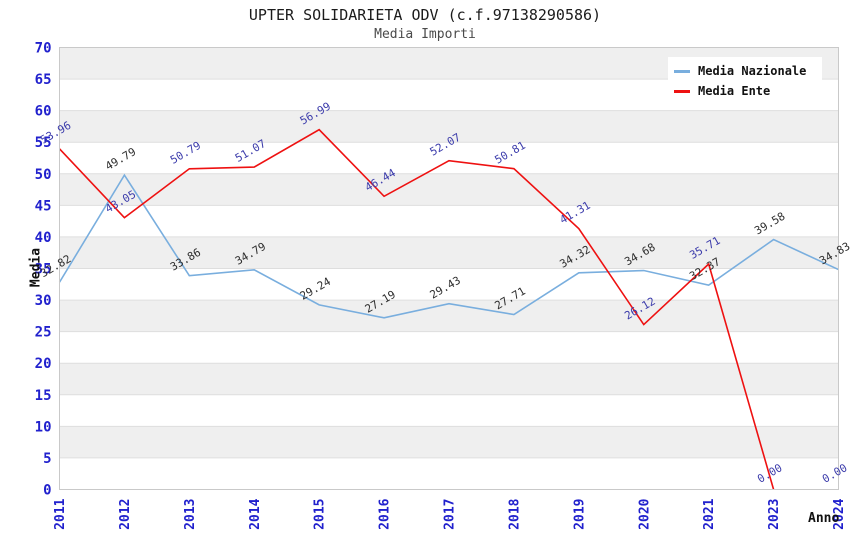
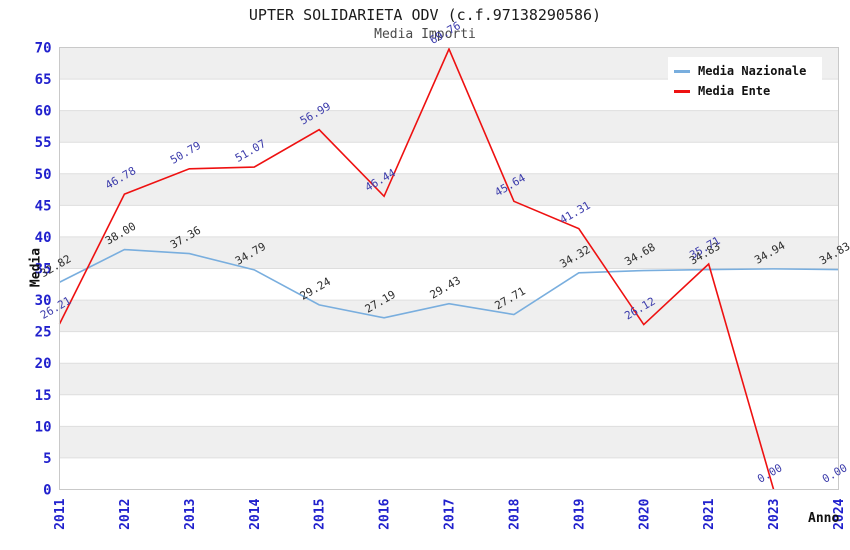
Media Ente/2011: 53.96 -> 26.21
Media Nazionale/2012: 49.79 -> 38.00
Media Ente/2012: 43.05 -> 46.78
Media Nazionale/2013: 33.86 -> 37.36
Media Ente/2017: 52.07 -> 69.76
Media Ente/2018: 50.81 -> 45.64
Media Nazionale/2021: 32.37 -> 34.83
Media Nazionale/2023: 39.58 -> 34.94
